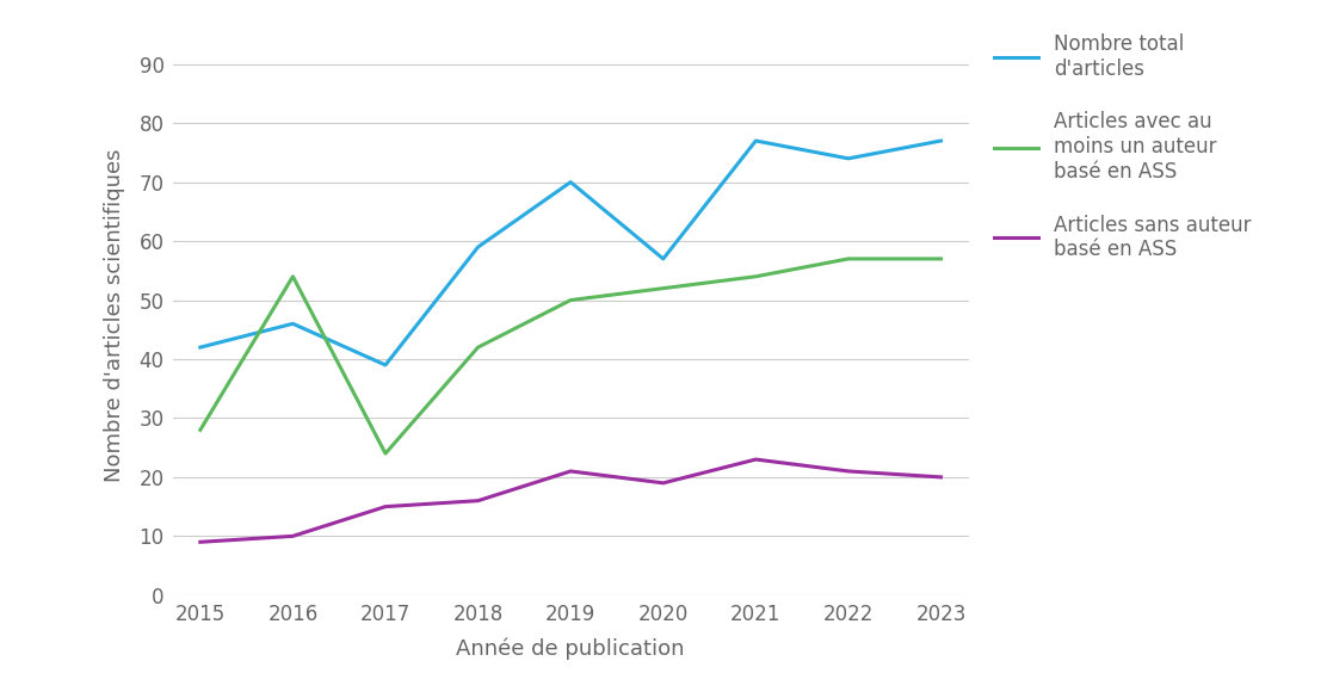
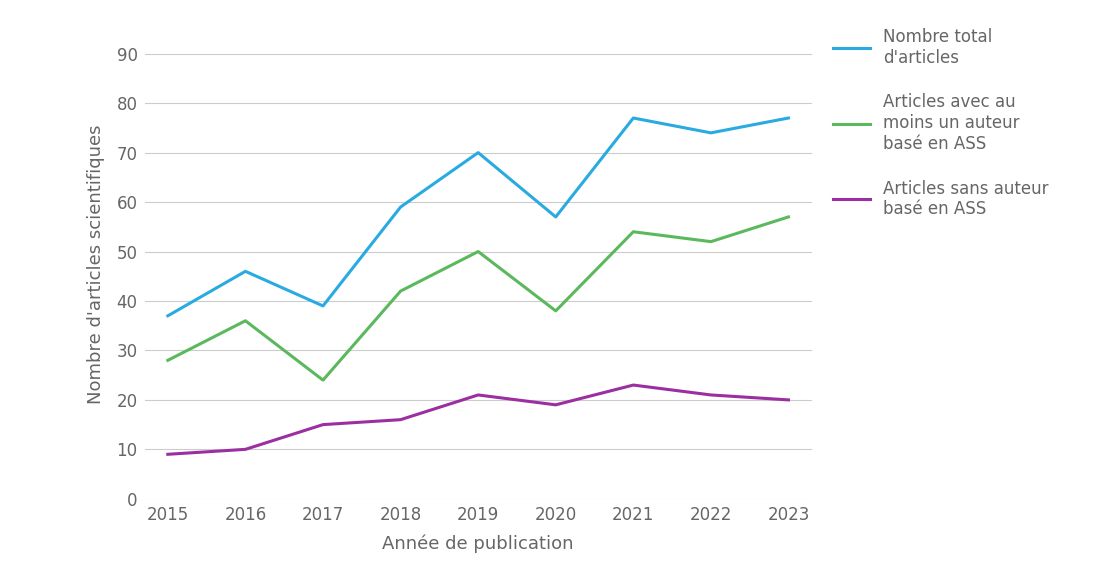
Nombre total d'articles/2015: 42 -> 37
Articles avec au moins un auteur basé en ASS/2016: 54 -> 36
Articles avec au moins un auteur basé en ASS/2020: 52 -> 38
Articles avec au moins un auteur basé en ASS/2022: 57 -> 52
